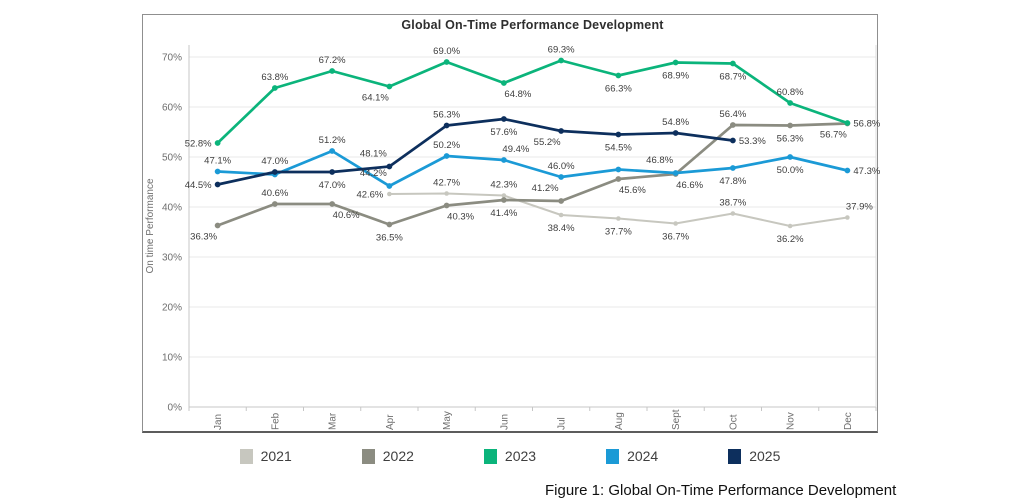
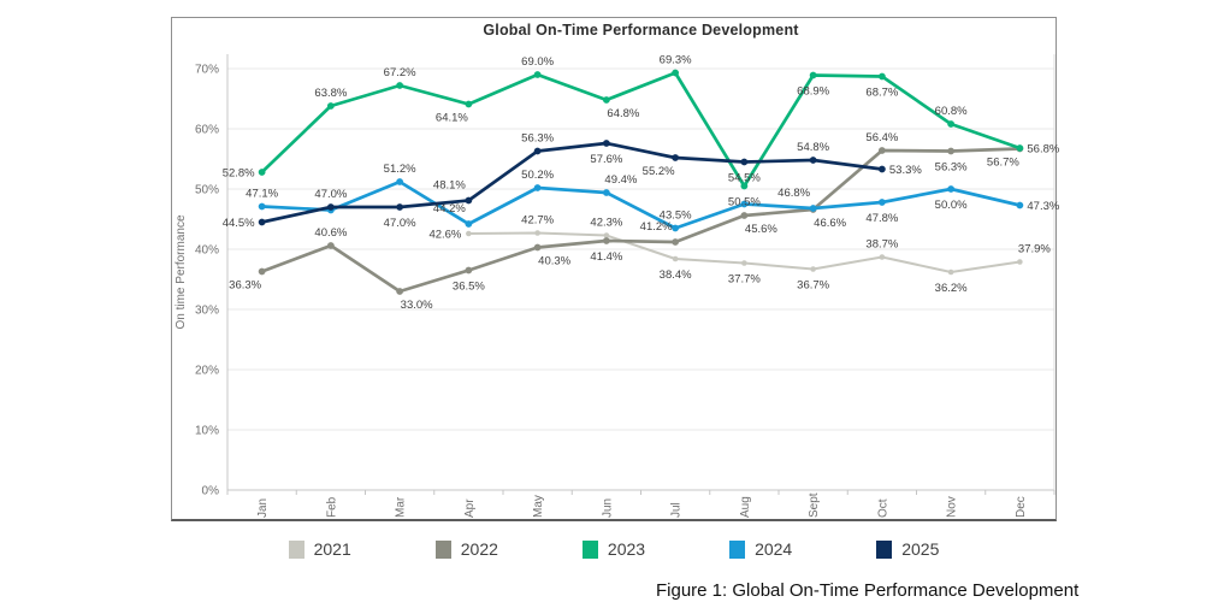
2022/Mar: 40.6% -> 33.0%
2024/Jul: 46.0% -> 43.5%
2023/Aug: 66.3% -> 50.5%
